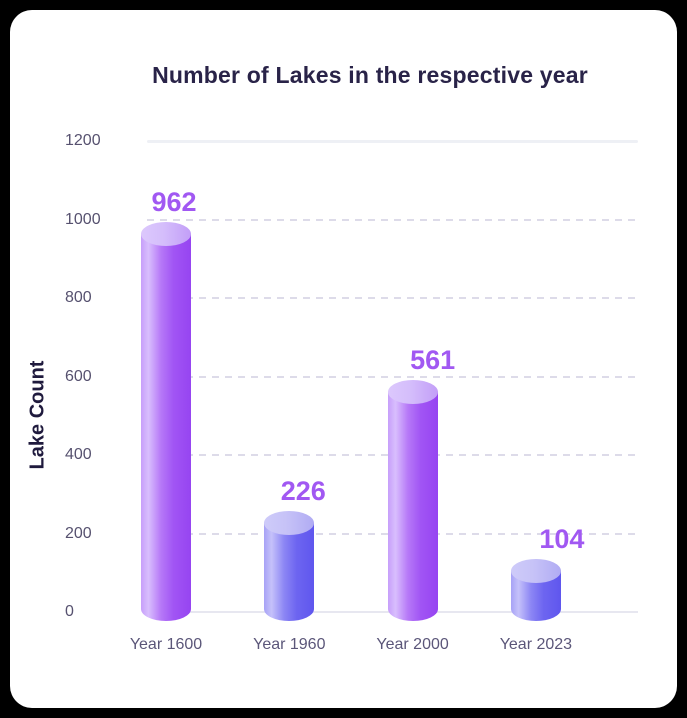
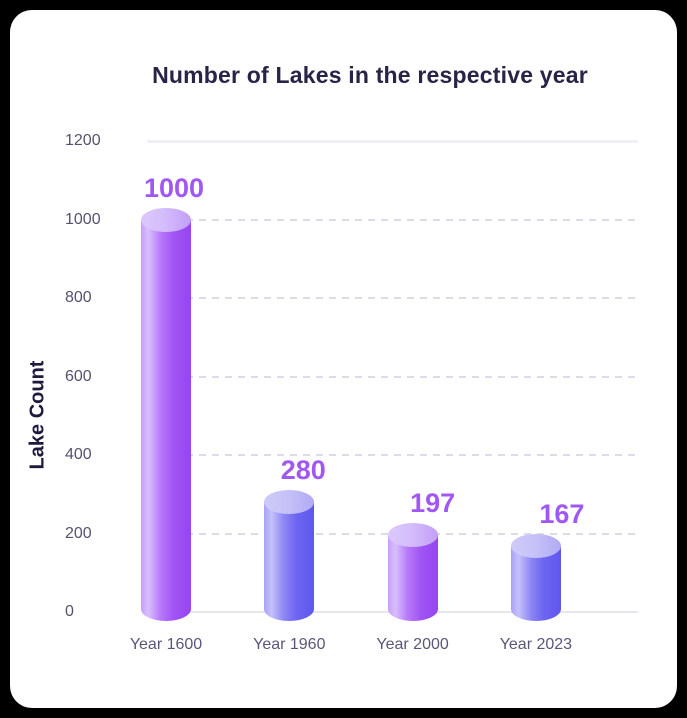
Year 1600: 962 -> 1000
Year 1960: 226 -> 280
Year 2000: 561 -> 197
Year 2023: 104 -> 167
